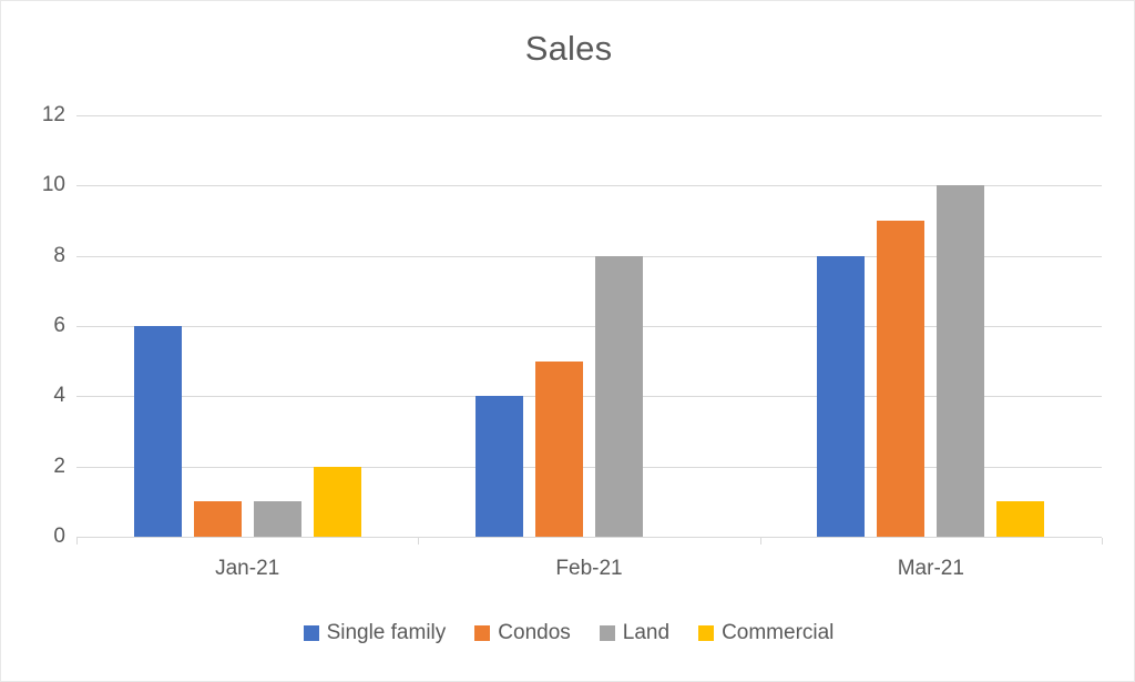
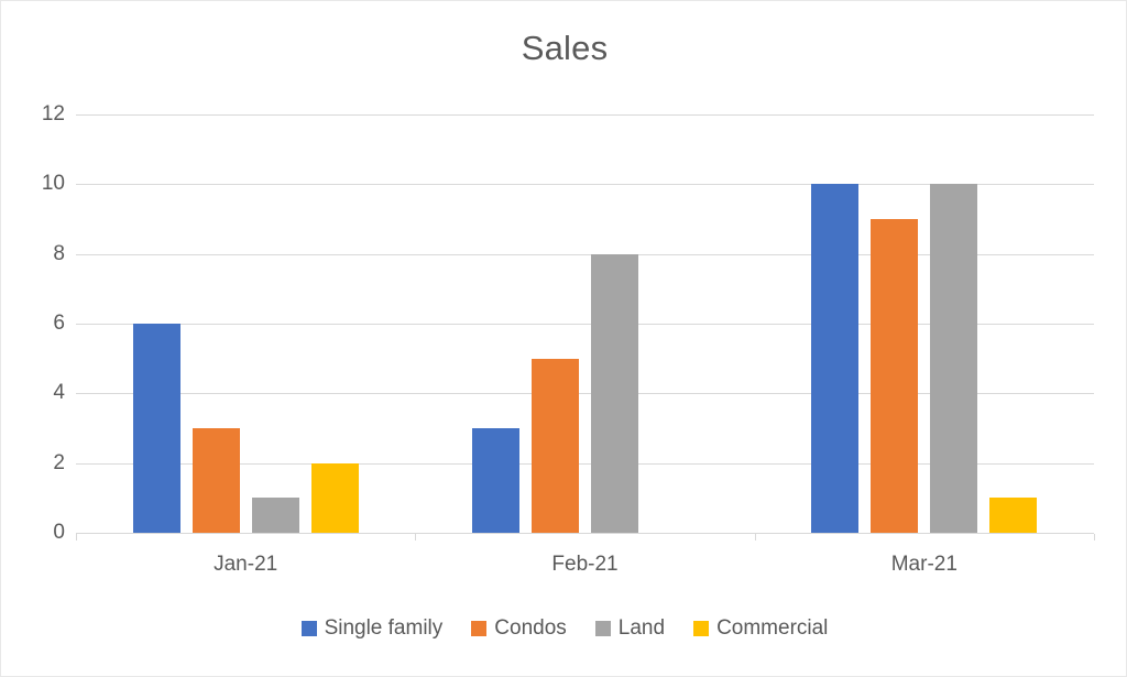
Condos/Jan-21: 1 -> 3
Single family/Feb-21: 4 -> 3
Single family/Mar-21: 8 -> 10
